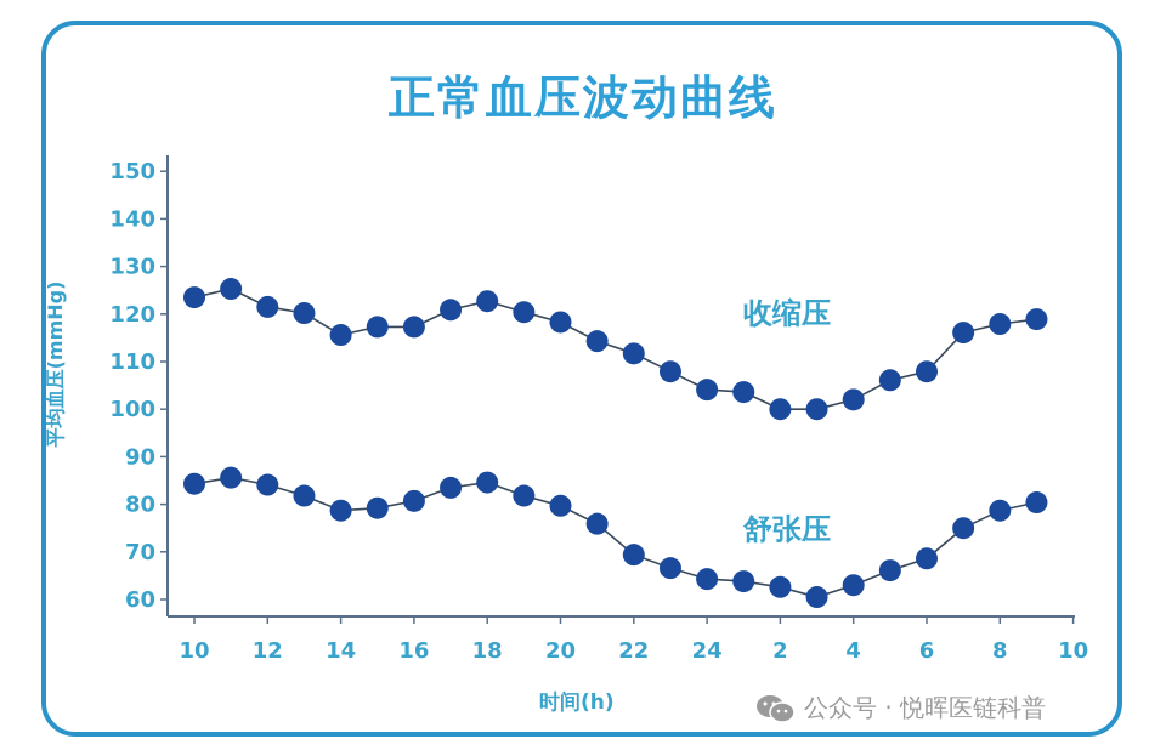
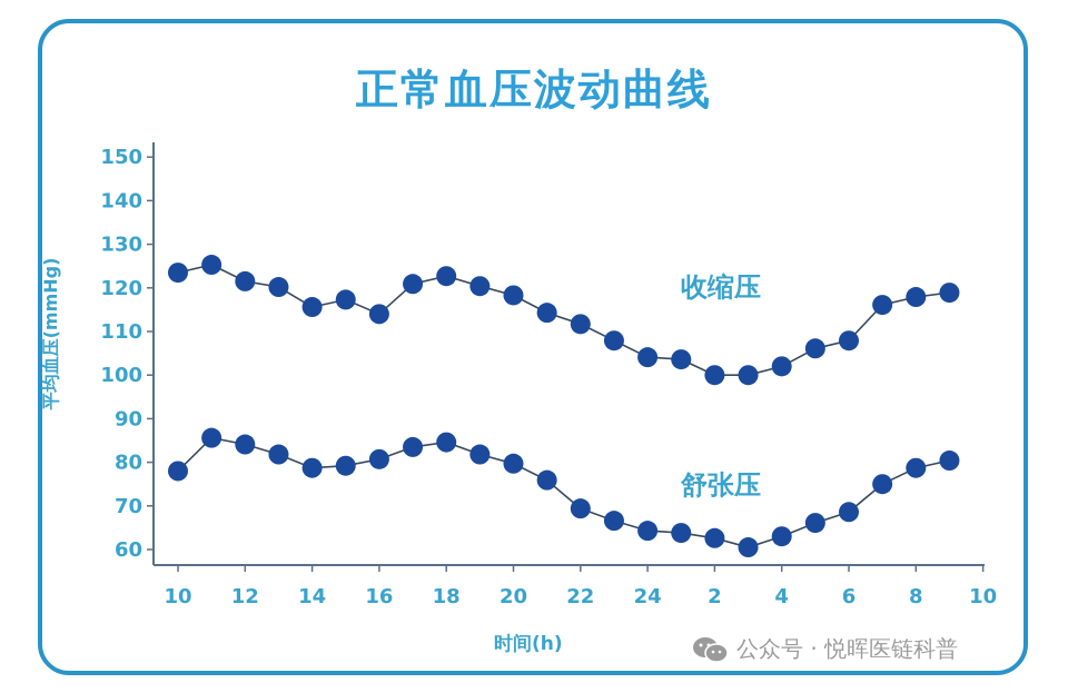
舒张压/10: 84 -> 78
收缩压/16: 117 -> 114
